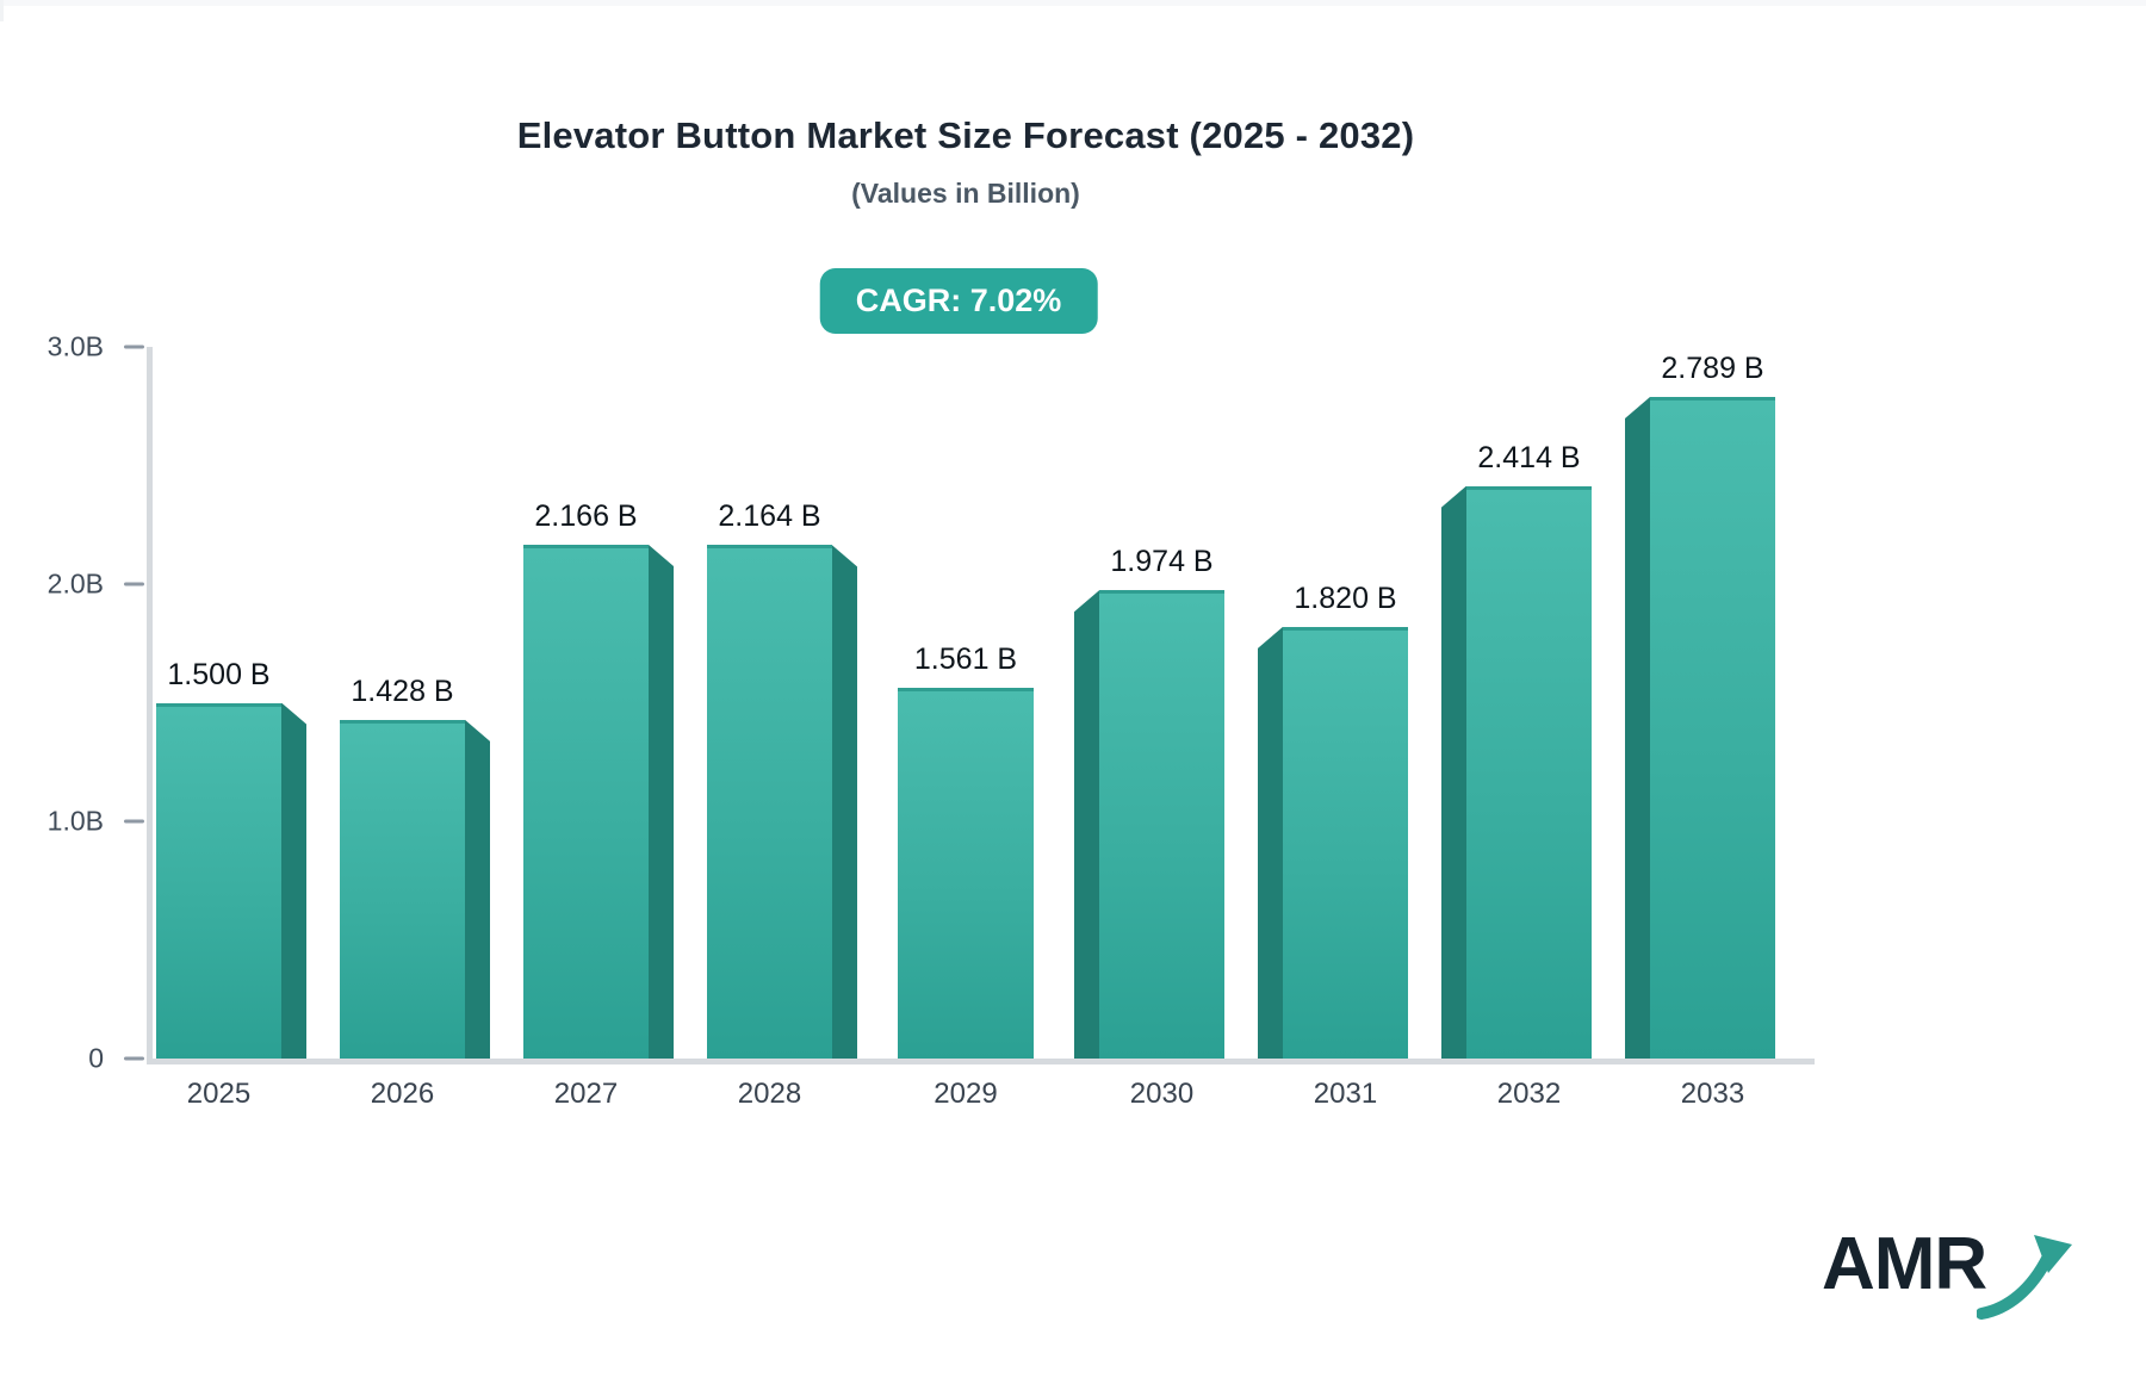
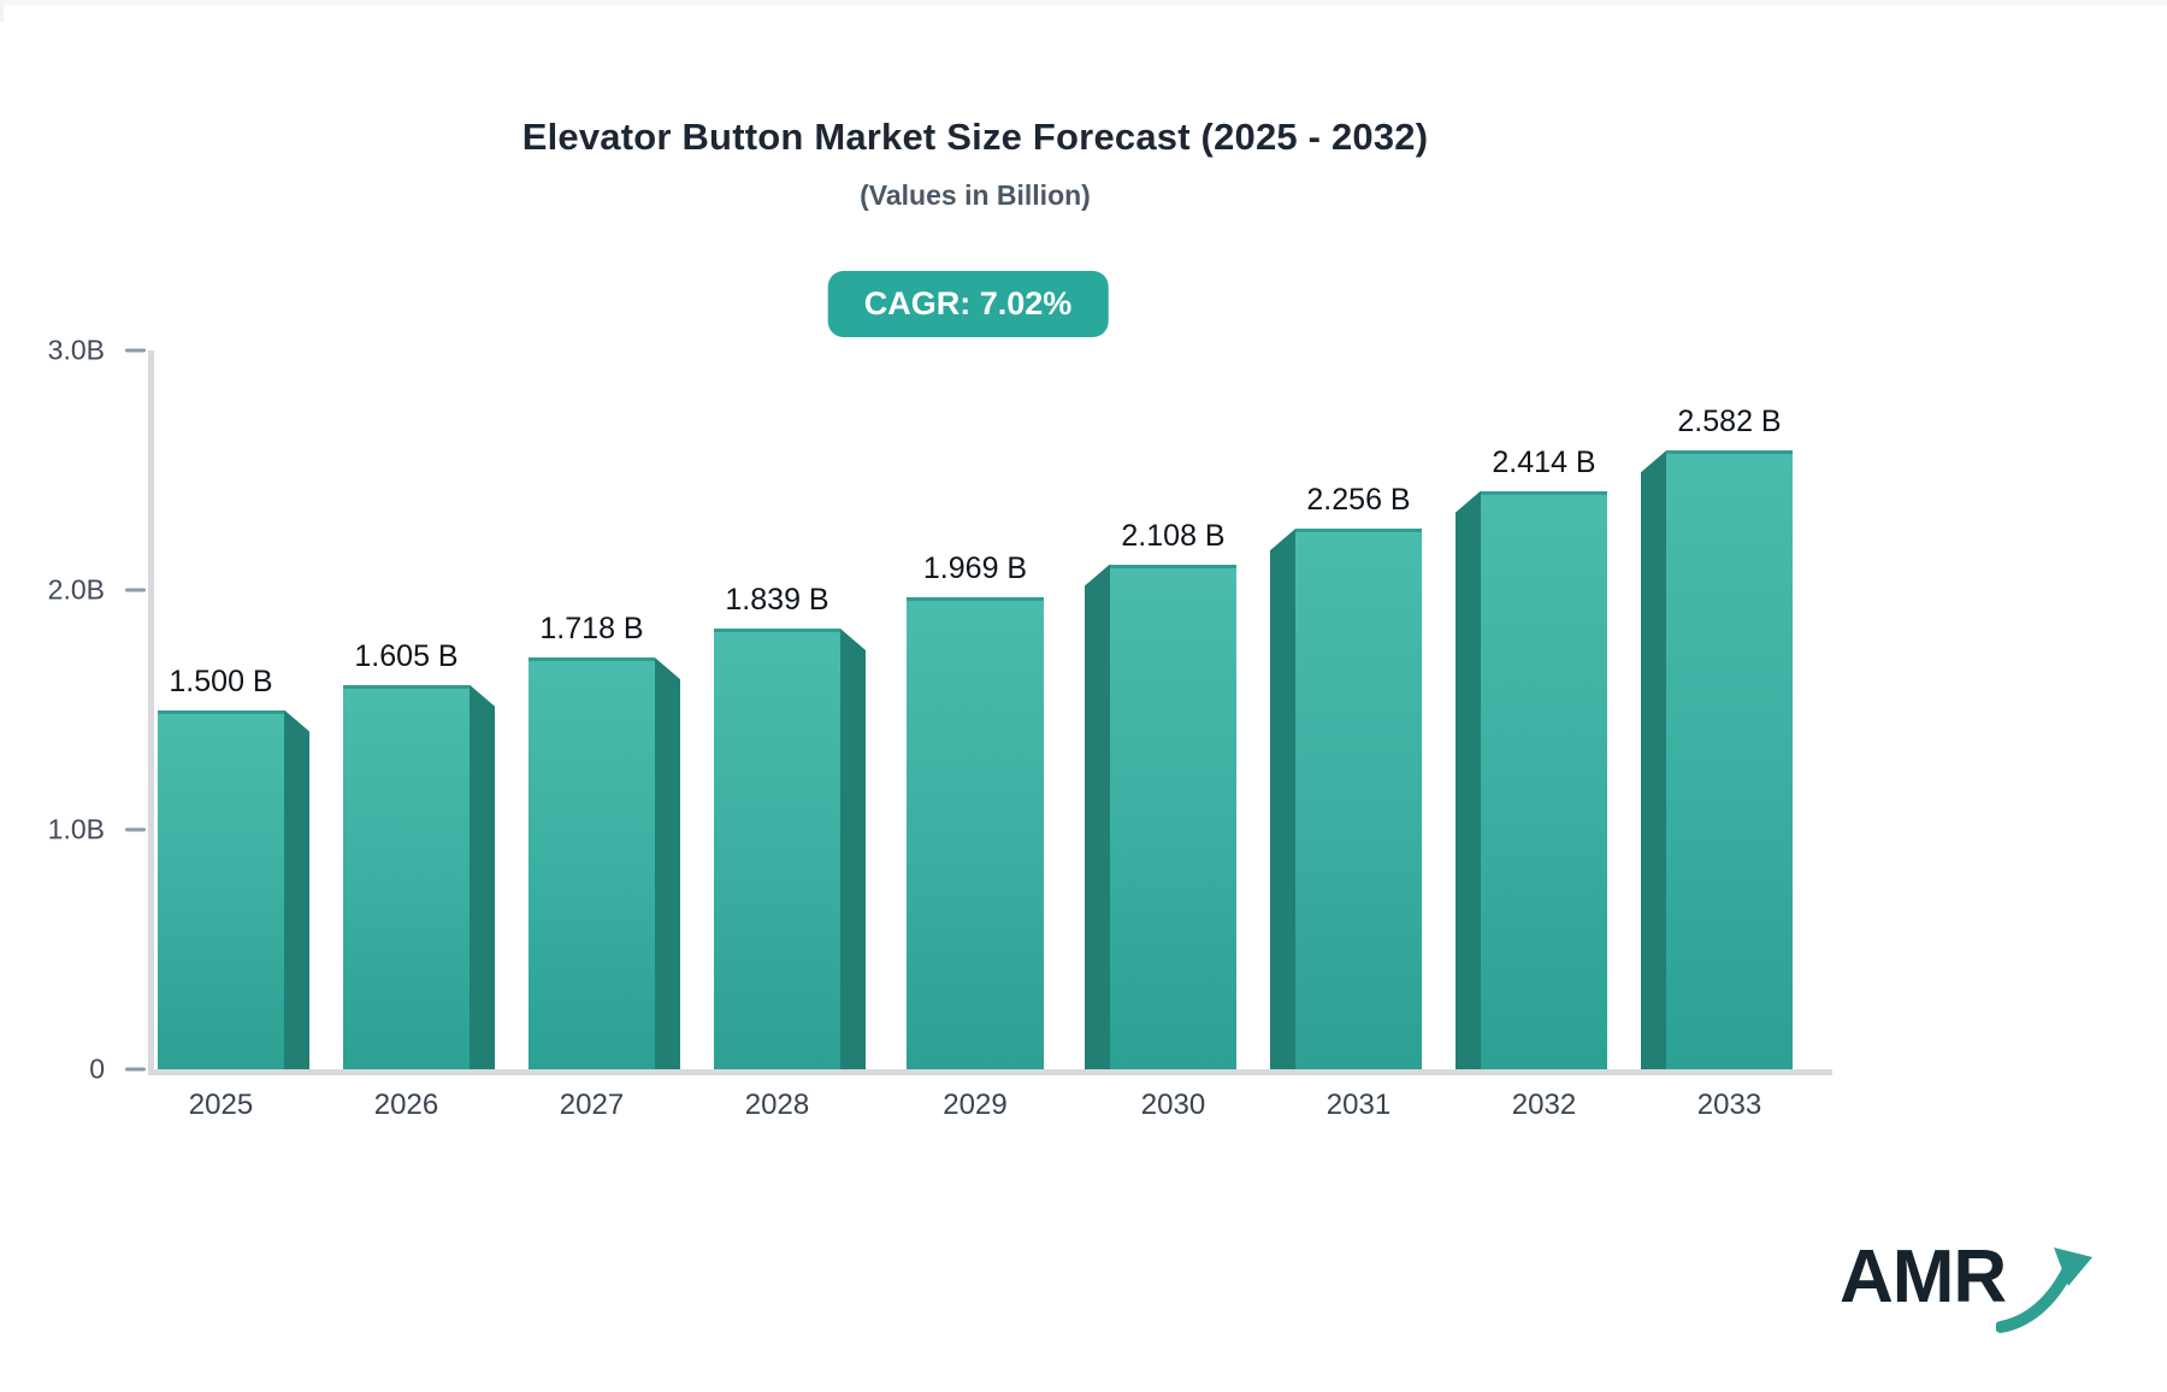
2026: 1.428 -> 1.605
2027: 2.166 -> 1.718
2028: 2.164 -> 1.839
2029: 1.561 -> 1.969
2030: 1.974 -> 2.108
2031: 1.820 -> 2.256
2033: 2.789 -> 2.582
